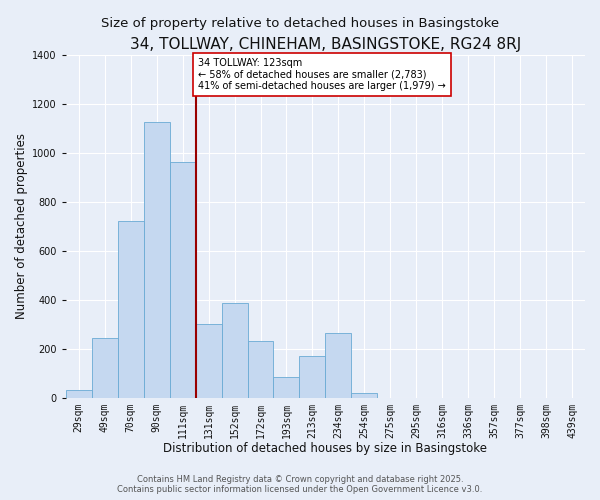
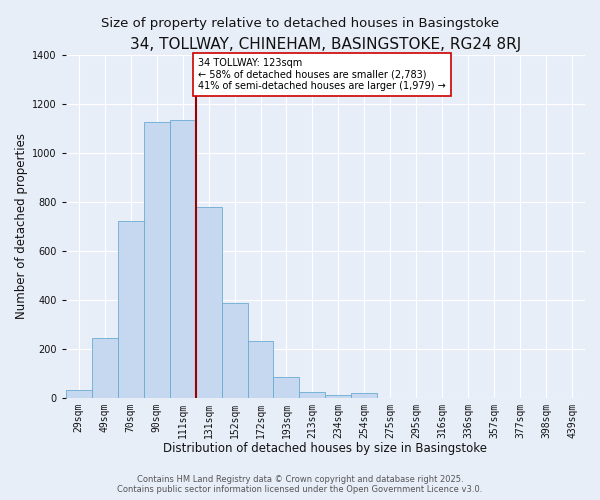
111sqm: 965 -> 1135
131sqm: 300 -> 780
213sqm: 170 -> 25
234sqm: 265 -> 10
